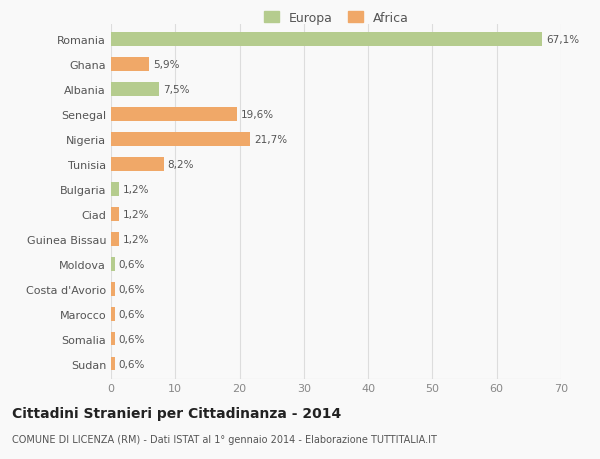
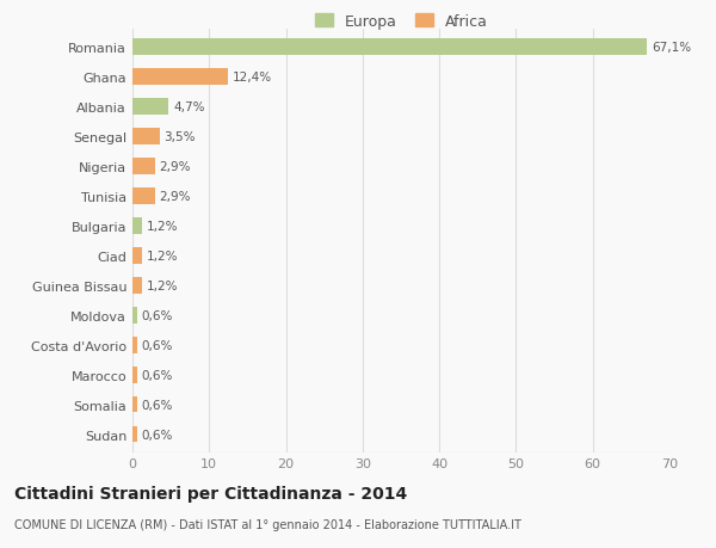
Ghana: 5,9% -> 12,4%
Albania: 7,5% -> 4,7%
Senegal: 19,6% -> 3,5%
Nigeria: 21,7% -> 2,9%
Tunisia: 8,2% -> 2,9%
